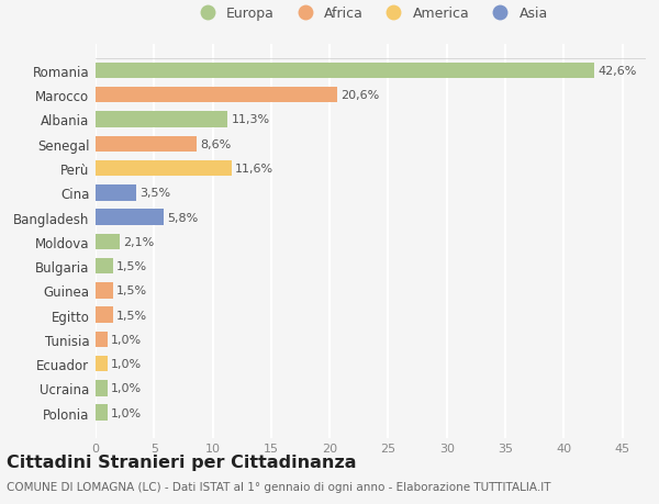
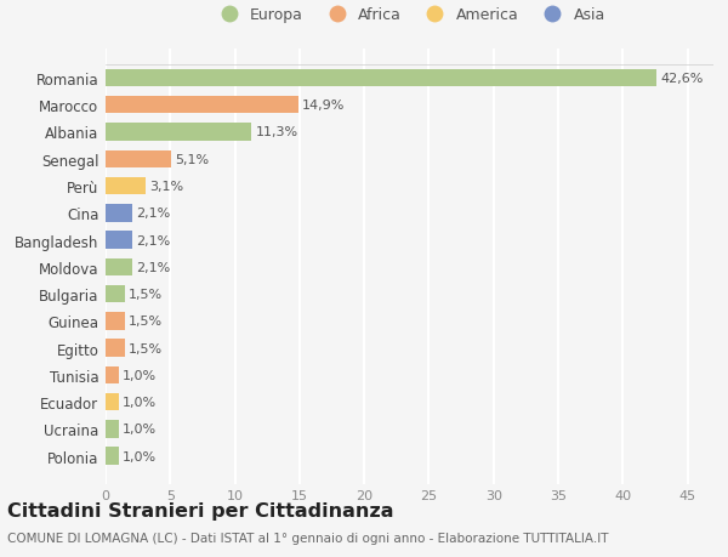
Marocco: 20,6% -> 14,9%
Senegal: 8,6% -> 5,1%
Perù: 11,6% -> 3,1%
Cina: 3,5% -> 2,1%
Bangladesh: 5,8% -> 2,1%
